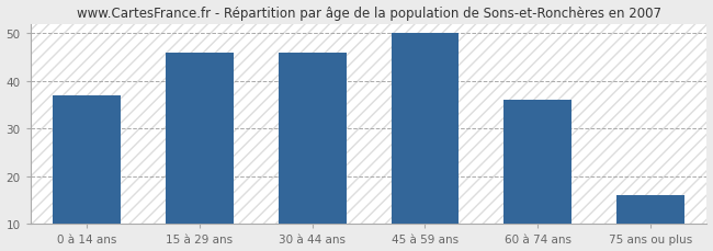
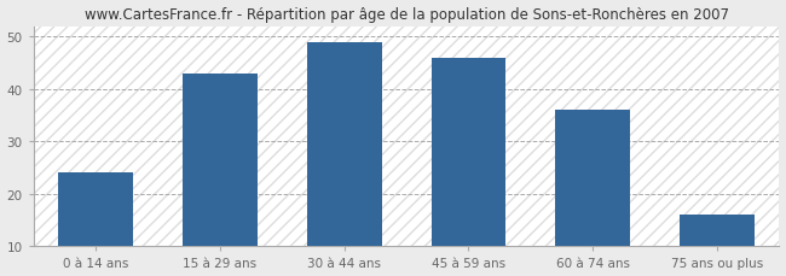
0 à 14 ans: 37 -> 24
15 à 29 ans: 46 -> 43
30 à 44 ans: 46 -> 49
45 à 59 ans: 50 -> 46
